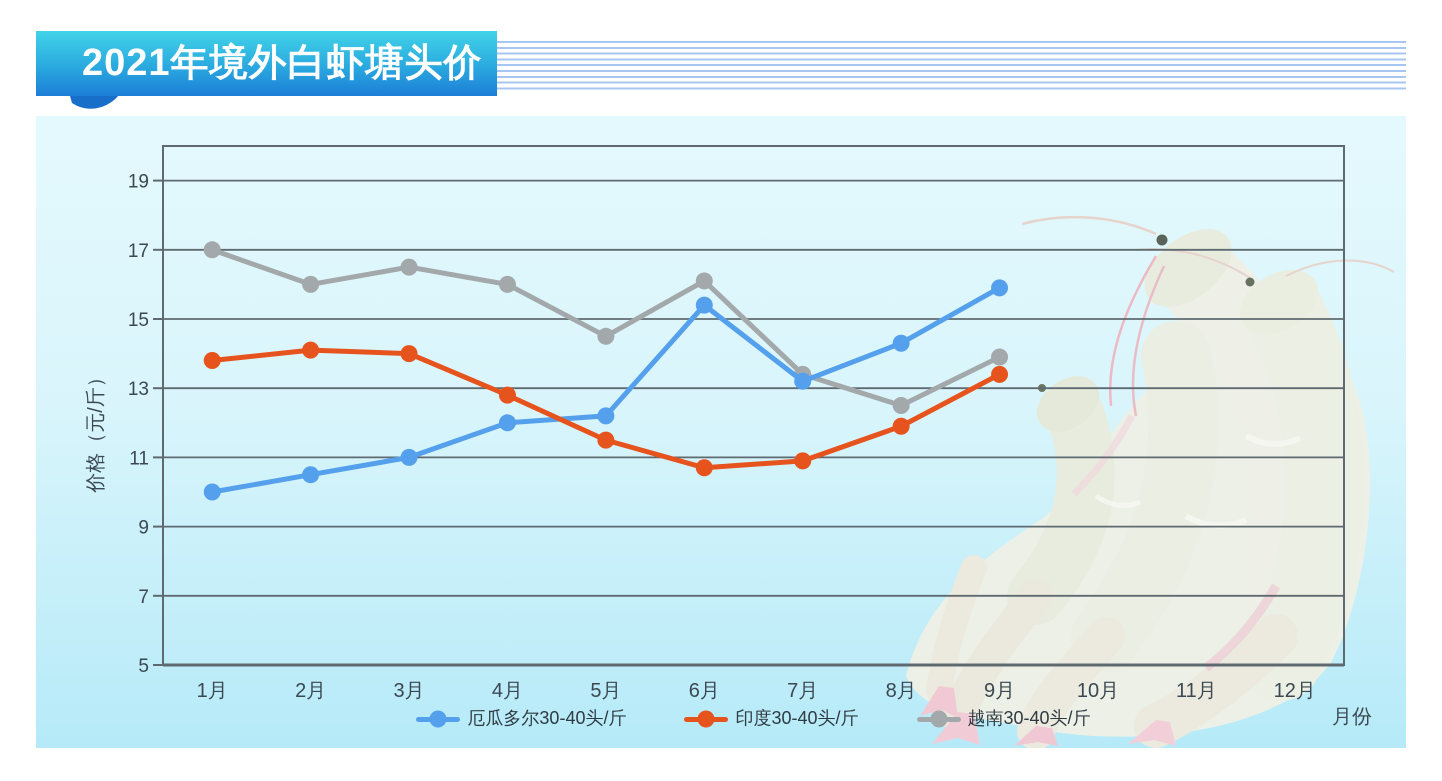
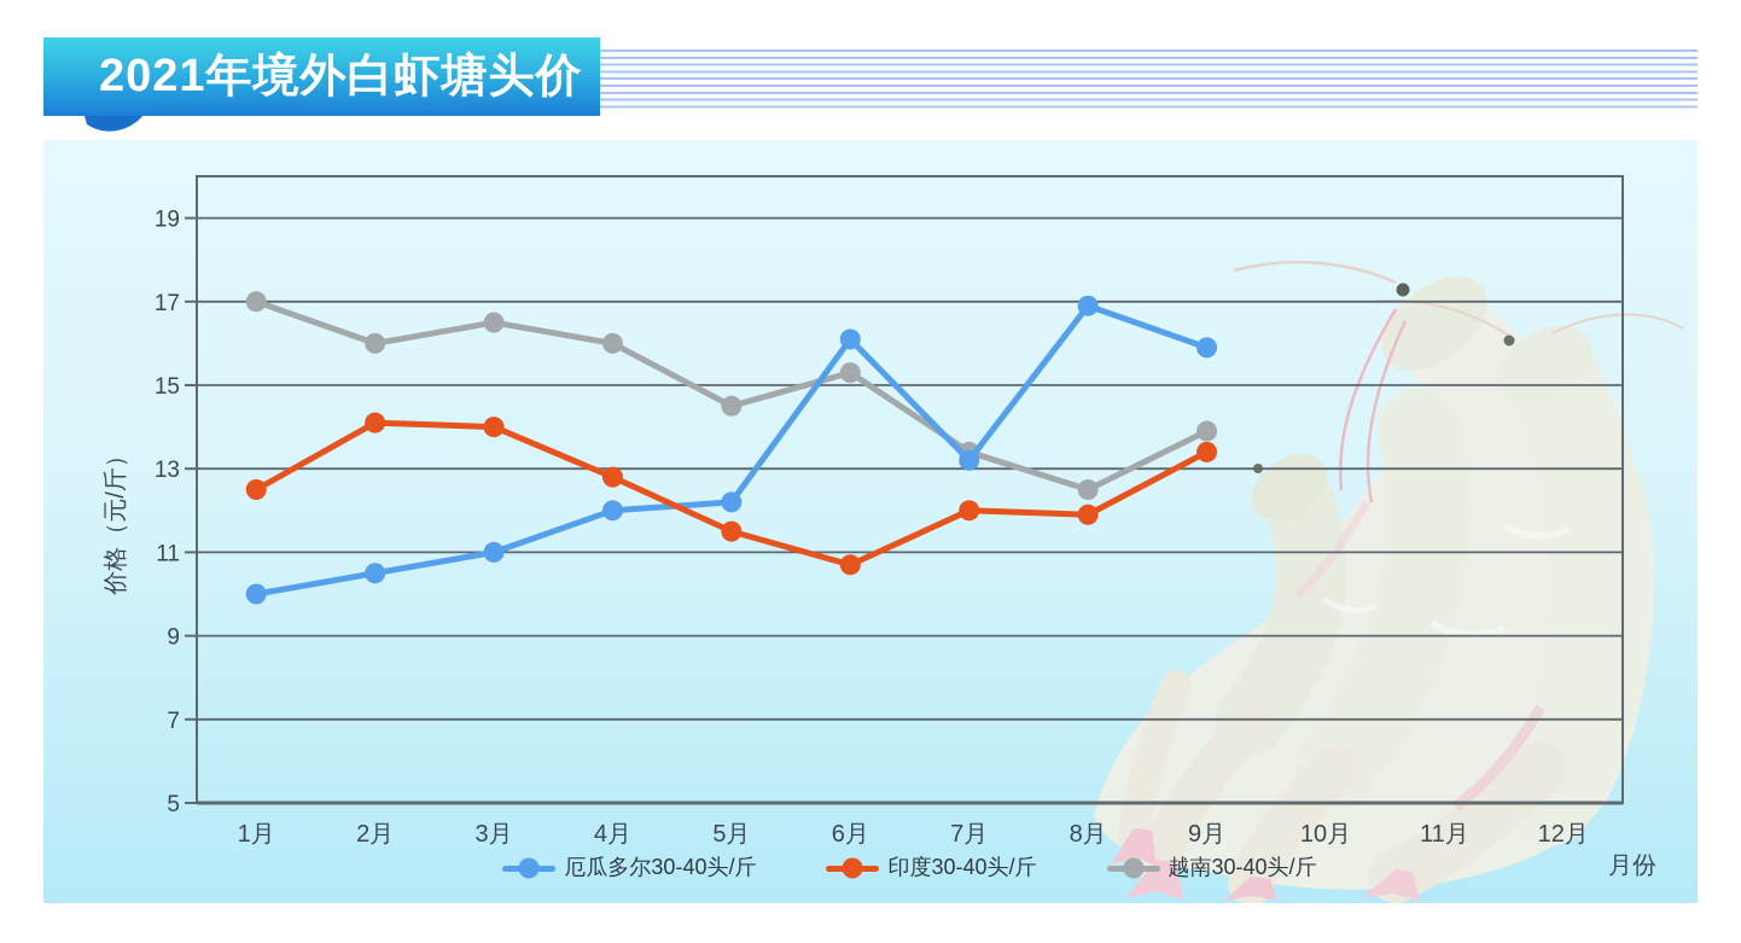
印度30-40头/斤/1月: 13.8 -> 12.5
厄瓜多尔30-40头/斤/6月: 15.4 -> 16.1
越南30-40头/斤/6月: 16.1 -> 15.3
印度30-40头/斤/7月: 10.9 -> 12.0
厄瓜多尔30-40头/斤/8月: 14.3 -> 16.9
